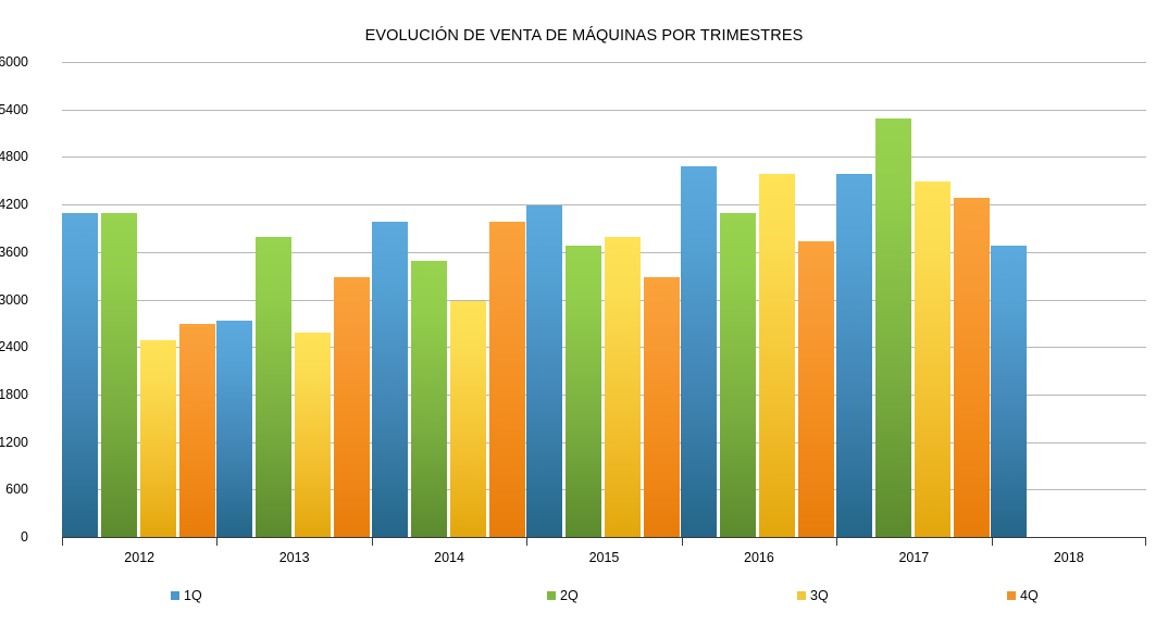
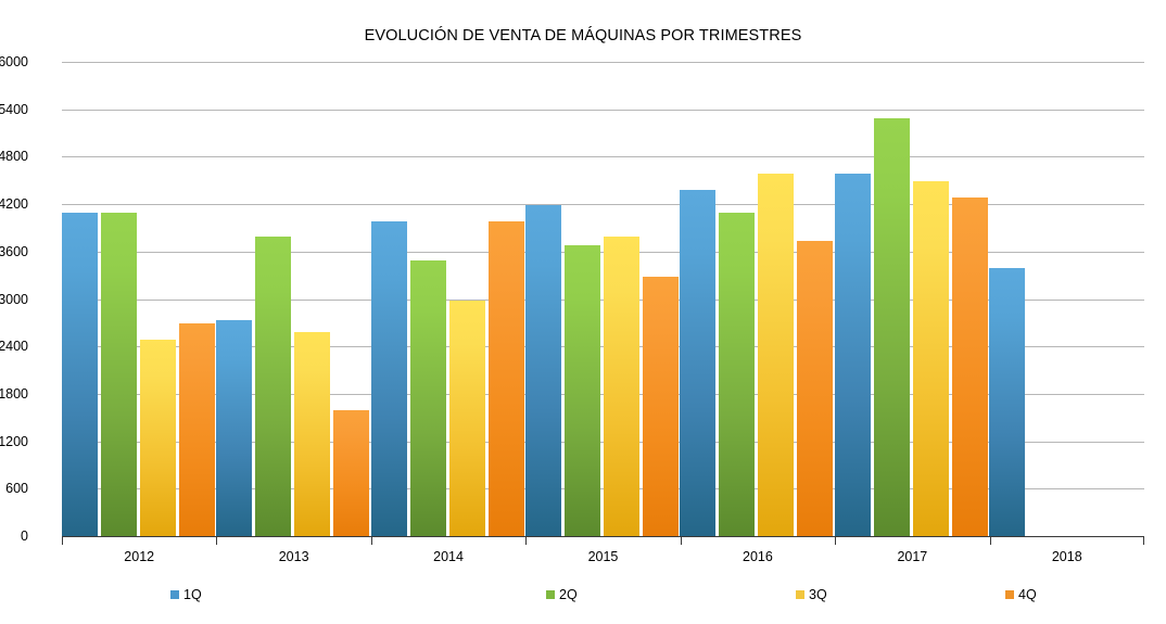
4Q/2013: 3300 -> 1600
1Q/2016: 4700 -> 4400
1Q/2018: 3700 -> 3400
